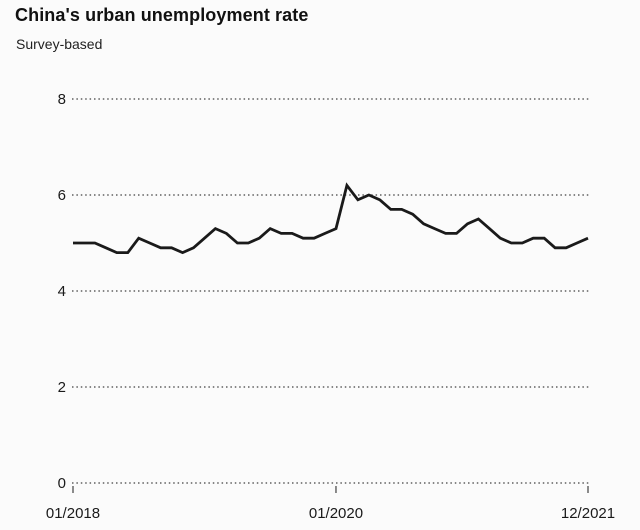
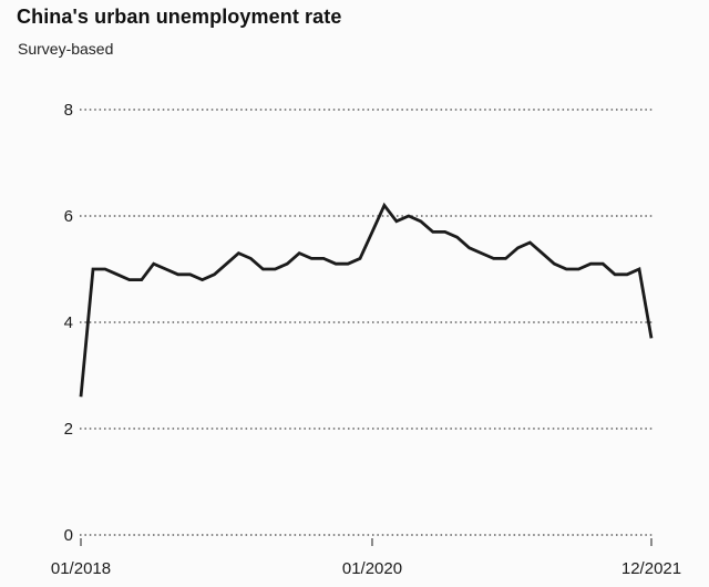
01/2018: 5.0 -> 2.6
01/2020: 5.3 -> 5.7
12/2021: 5.1 -> 3.7
